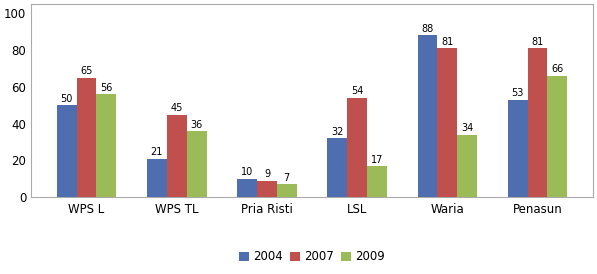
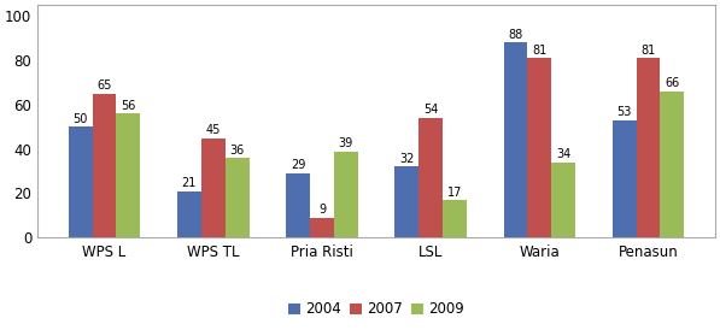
2004/Pria Risti: 10 -> 29
2009/Pria Risti: 7 -> 39
